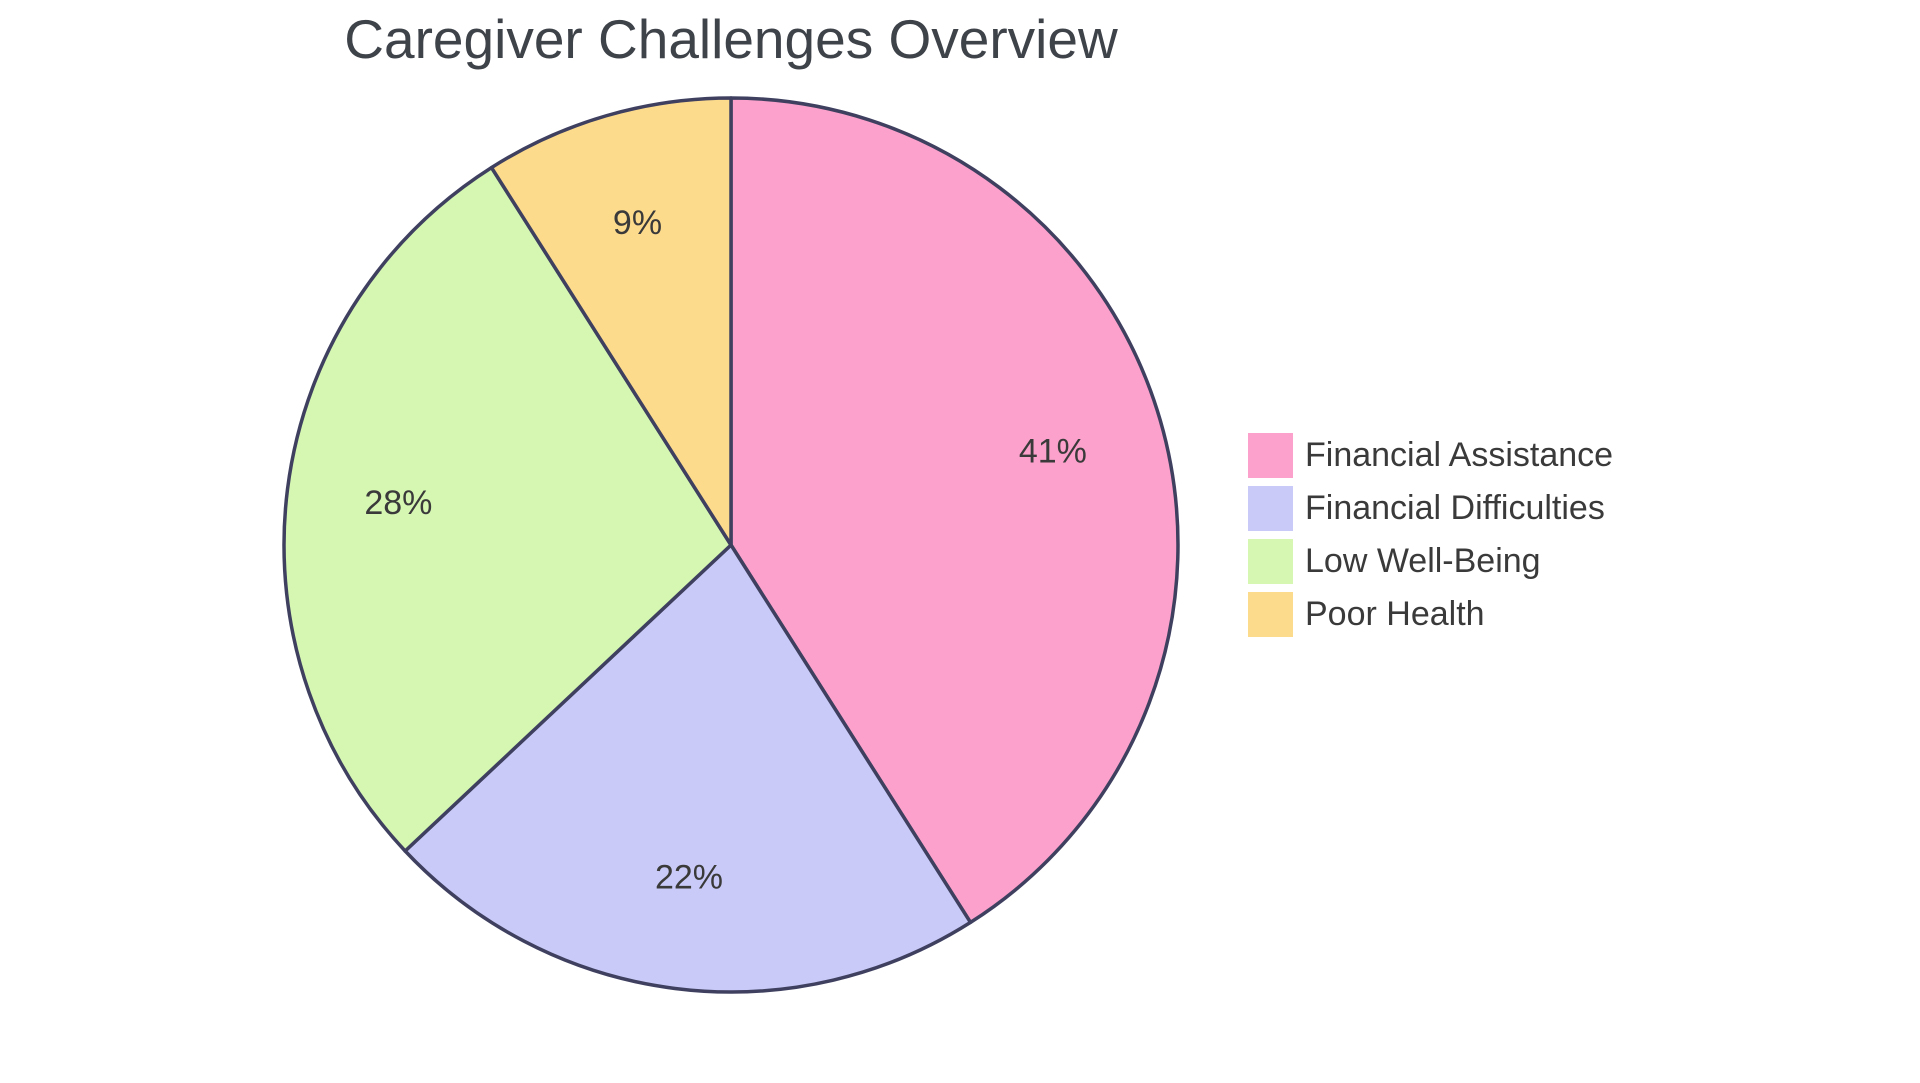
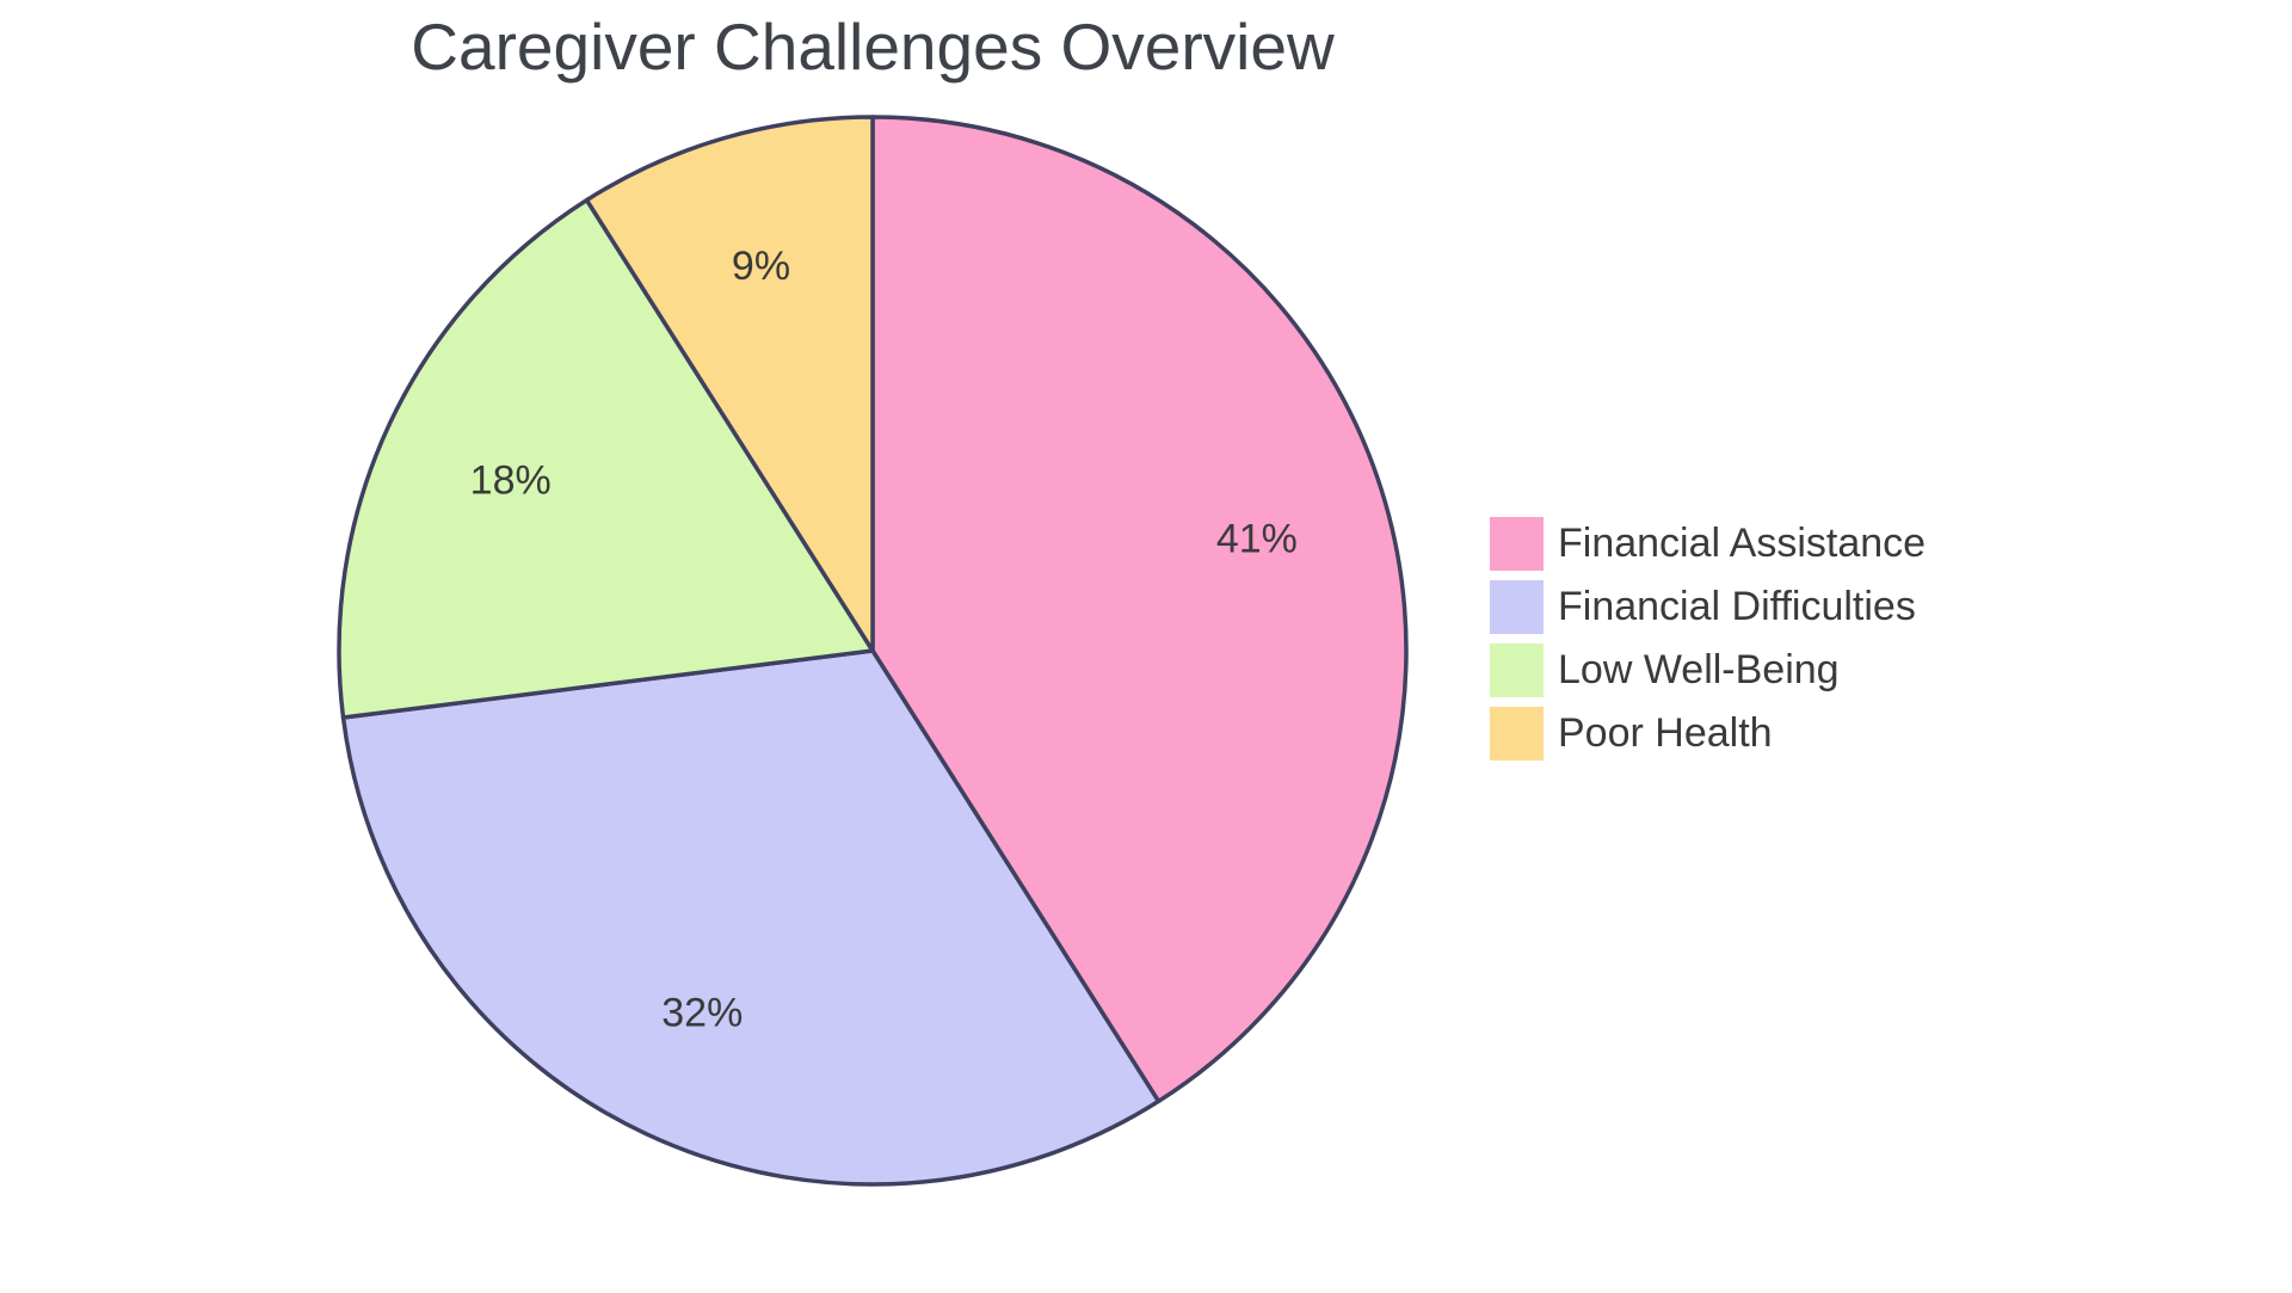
Financial Difficulties: 22% -> 32%
Low Well-Being: 28% -> 18%
